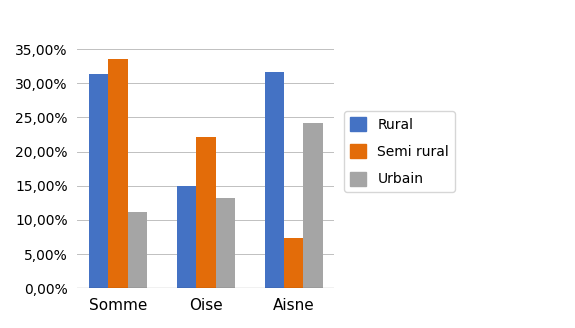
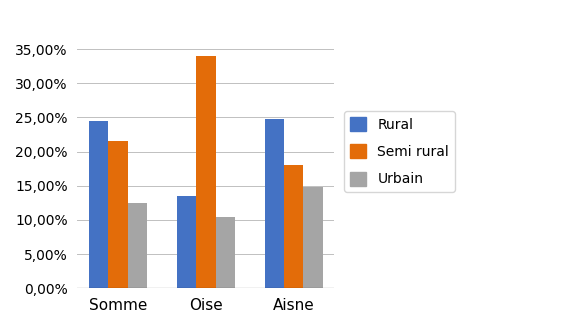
Rural/Somme: 31,4% -> 24,5%
Semi rural/Somme: 33,6% -> 21,5%
Urbain/Somme: 11,2% -> 12,5%
Rural/Oise: 15,0% -> 13,5%
Semi rural/Oise: 22,2% -> 34,0%
Urbain/Oise: 13,2% -> 10,5%
Rural/Aisne: 31,6% -> 24,8%
Semi rural/Aisne: 7,4% -> 18,0%
Urbain/Aisne: 24,2% -> 14,8%
